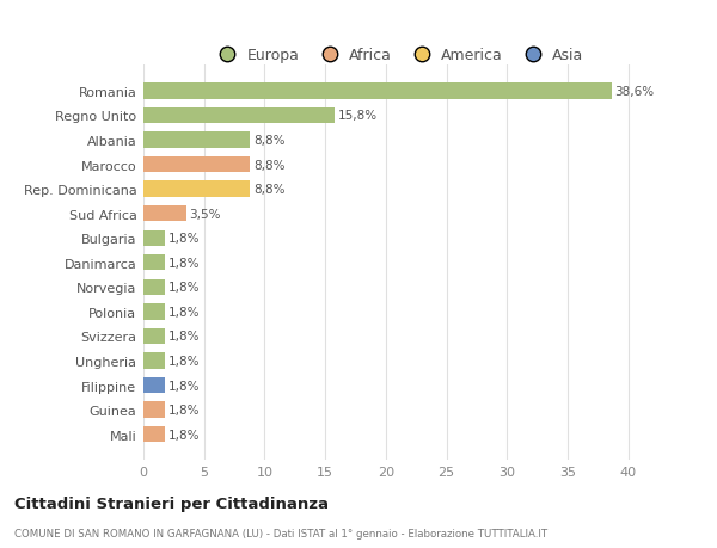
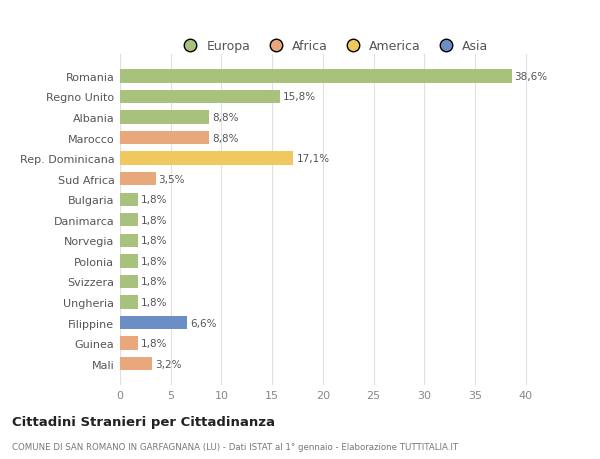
Rep. Dominicana: 8,8% -> 17,1%
Filippine: 1,8% -> 6,6%
Mali: 1,8% -> 3,2%
